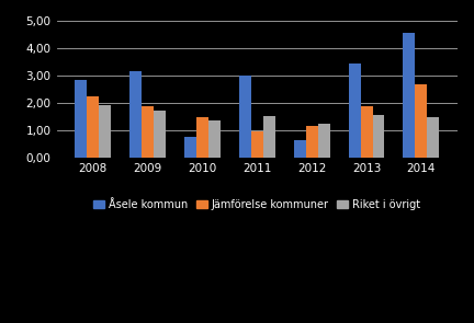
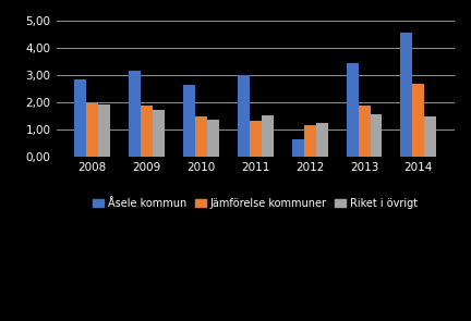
Jämförelse kommuner/2008: 2,25 -> 1,95
Åsele kommun/2010: 0,75 -> 2,63
Jämförelse kommuner/2011: 0,95 -> 1,33
